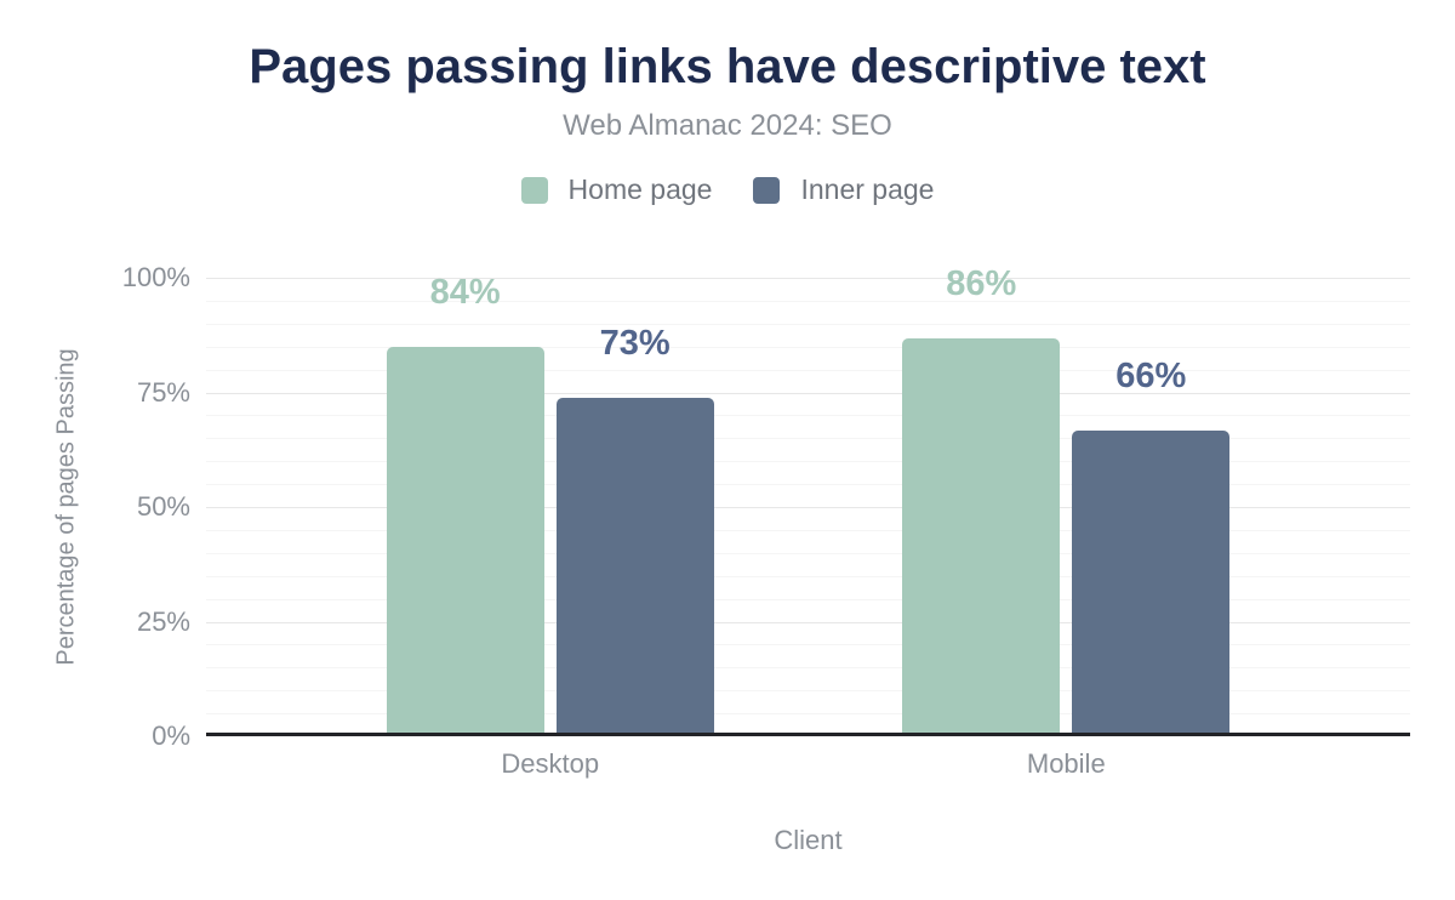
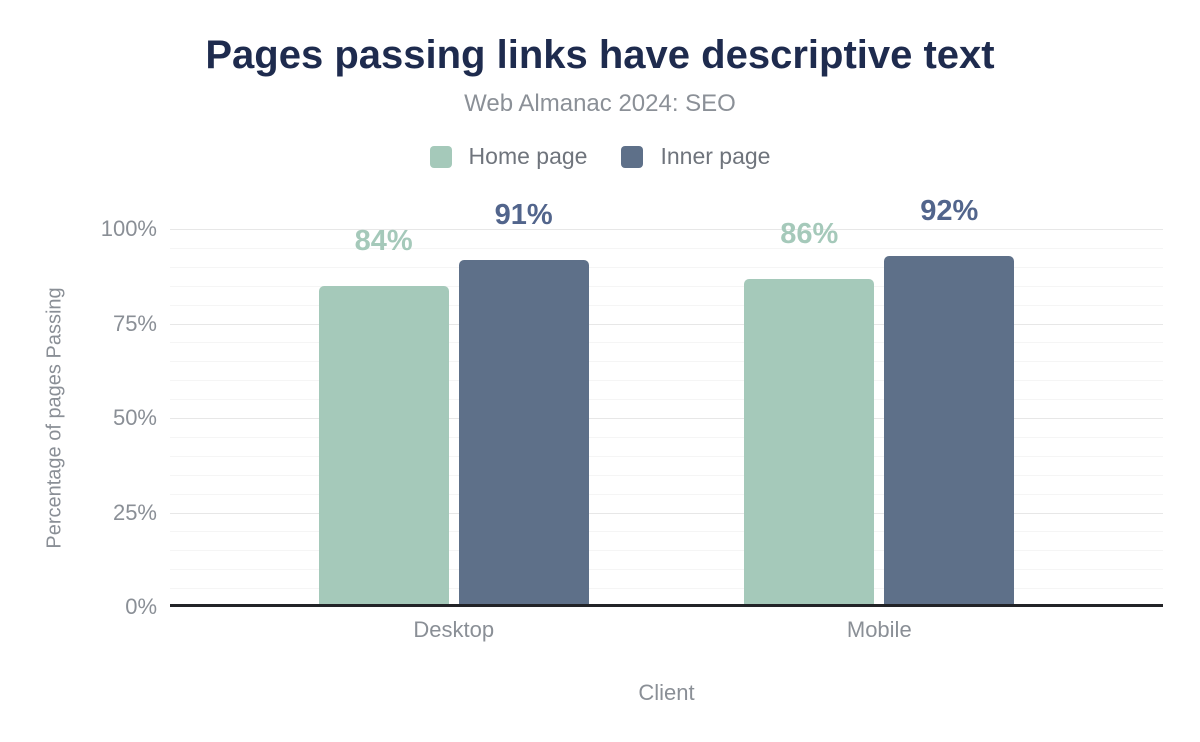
Inner page/Desktop: 73% -> 91%
Inner page/Mobile: 66% -> 92%
